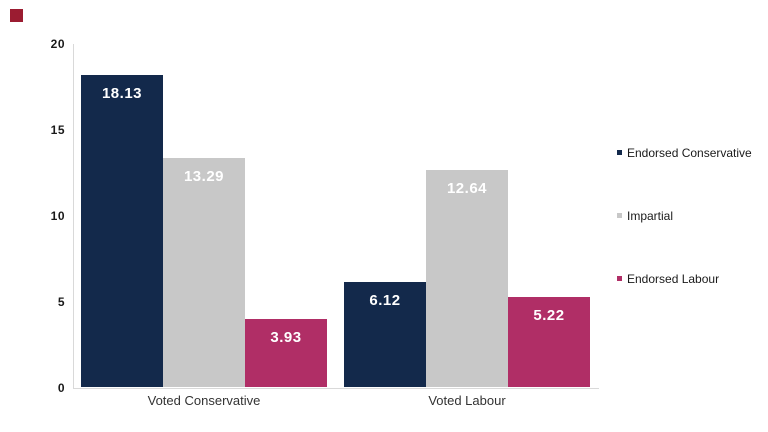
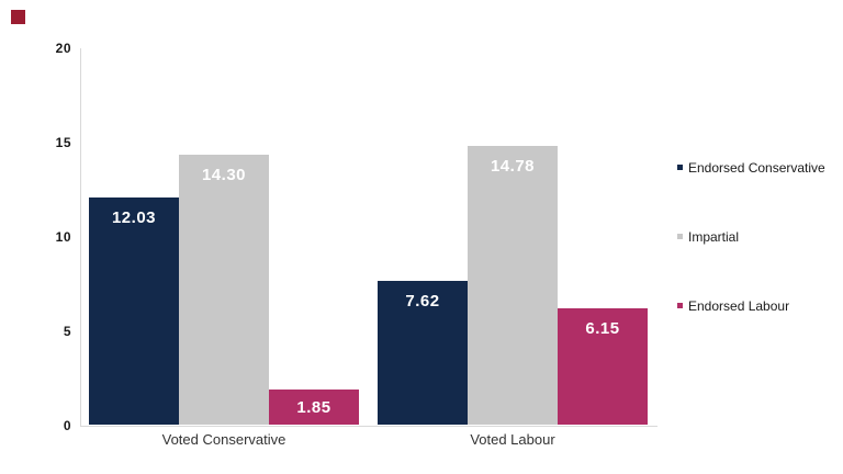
Endorsed Conservative/Voted Conservative: 18.13 -> 12.03
Impartial/Voted Conservative: 13.29 -> 14.30
Endorsed Labour/Voted Conservative: 3.93 -> 1.85
Endorsed Conservative/Voted Labour: 6.12 -> 7.62
Impartial/Voted Labour: 12.64 -> 14.78
Endorsed Labour/Voted Labour: 5.22 -> 6.15
